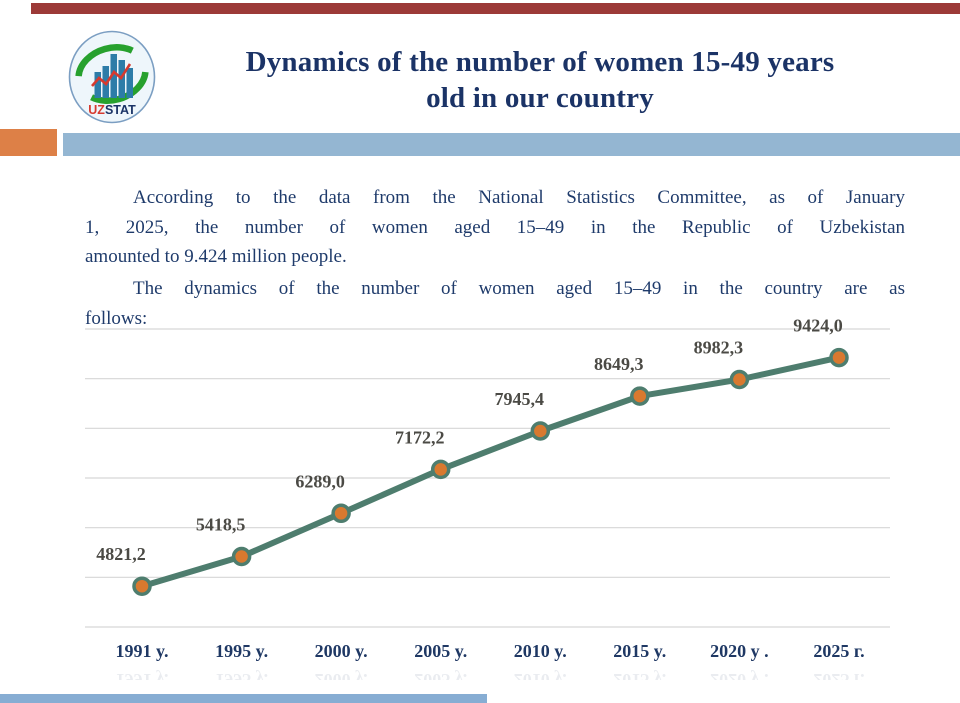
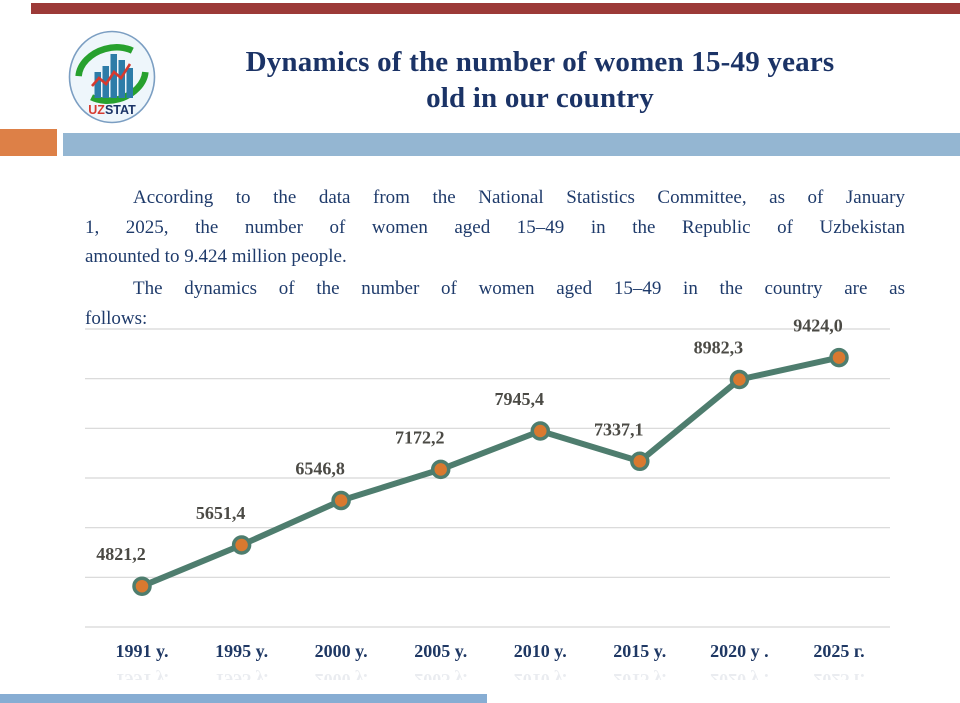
1995 y.: 5418,5 -> 5651,4
2000 y.: 6289,0 -> 6546,8
2015 y.: 8649,3 -> 7337,1
